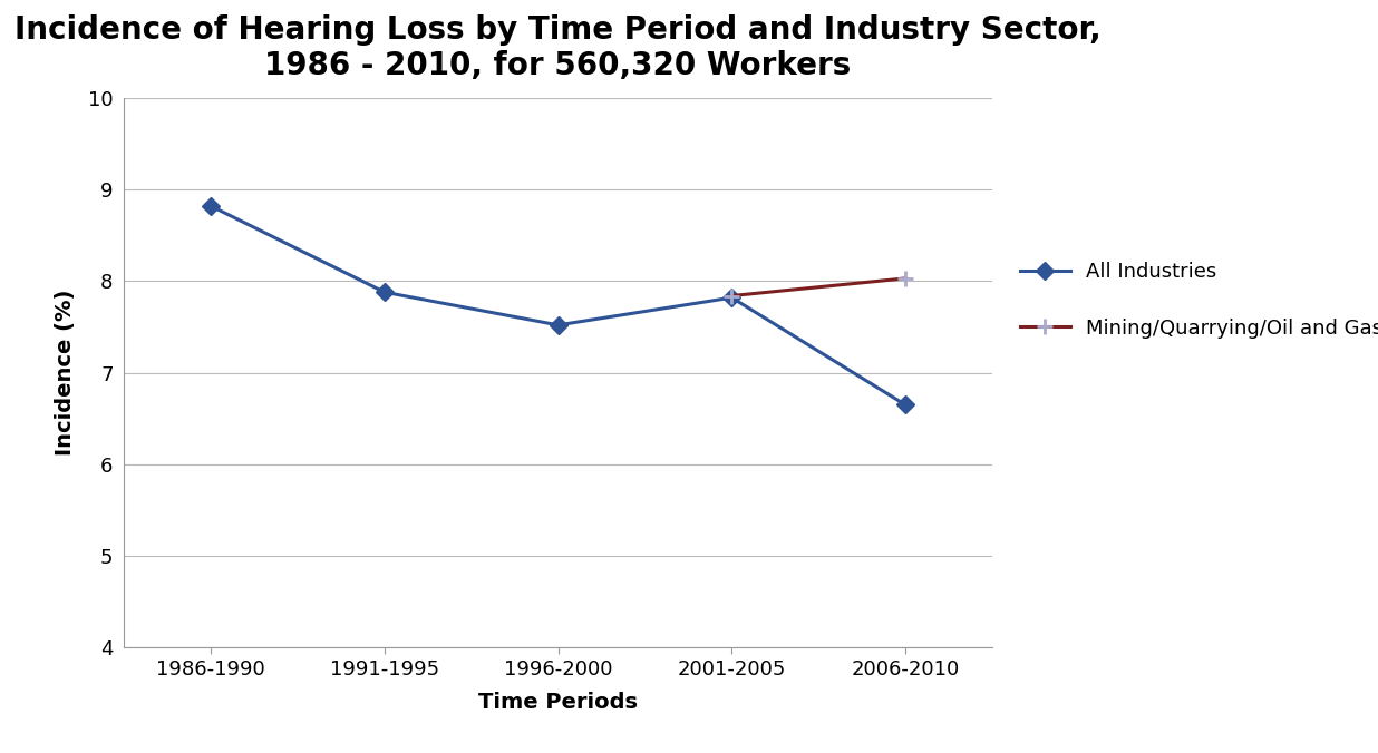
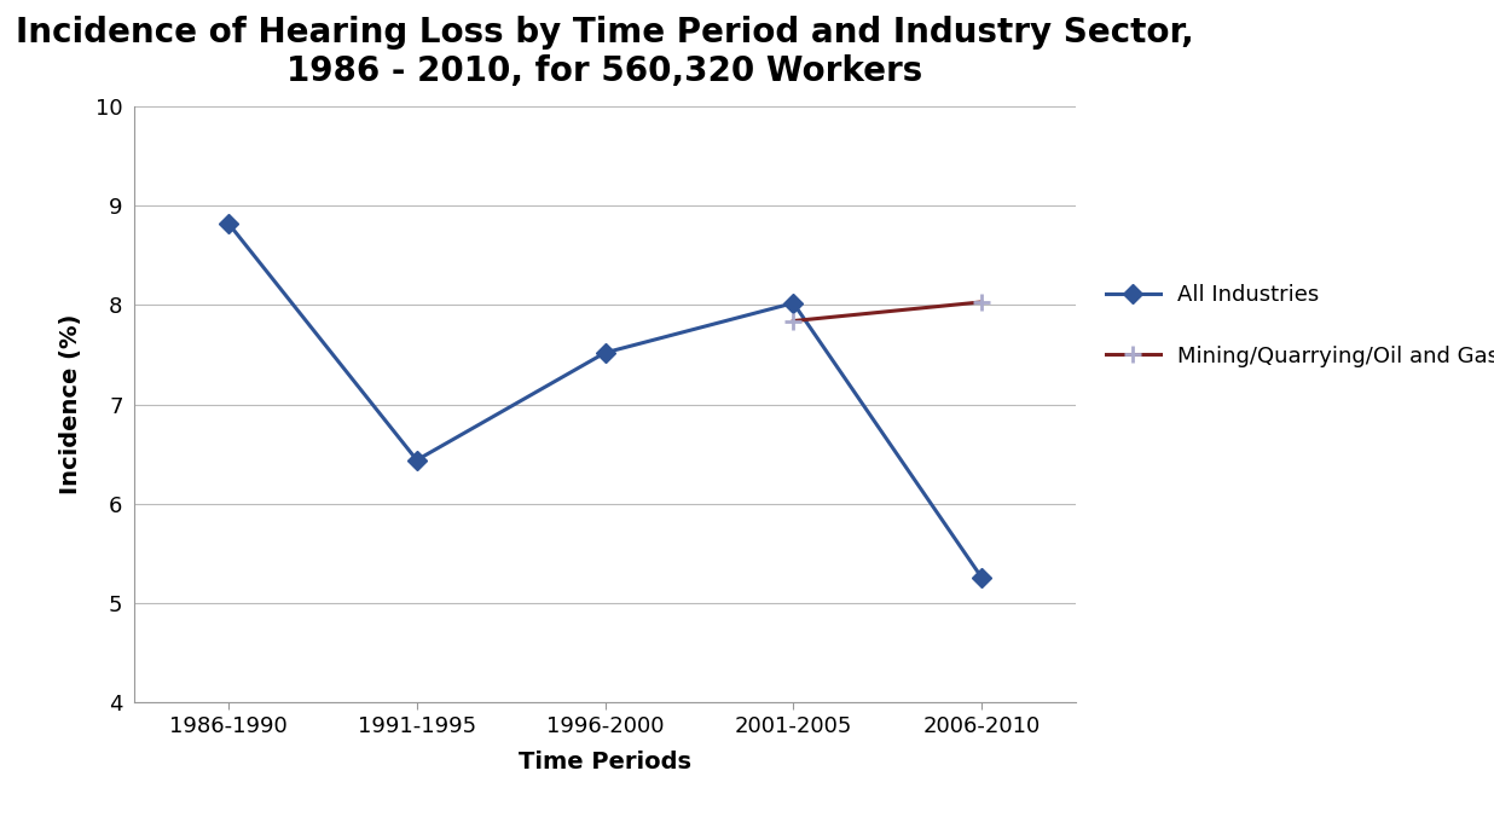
1991-1995: 7.88 -> 6.44
2001-2005: 7.82 -> 8.02
2006-2010: 6.65 -> 5.26
